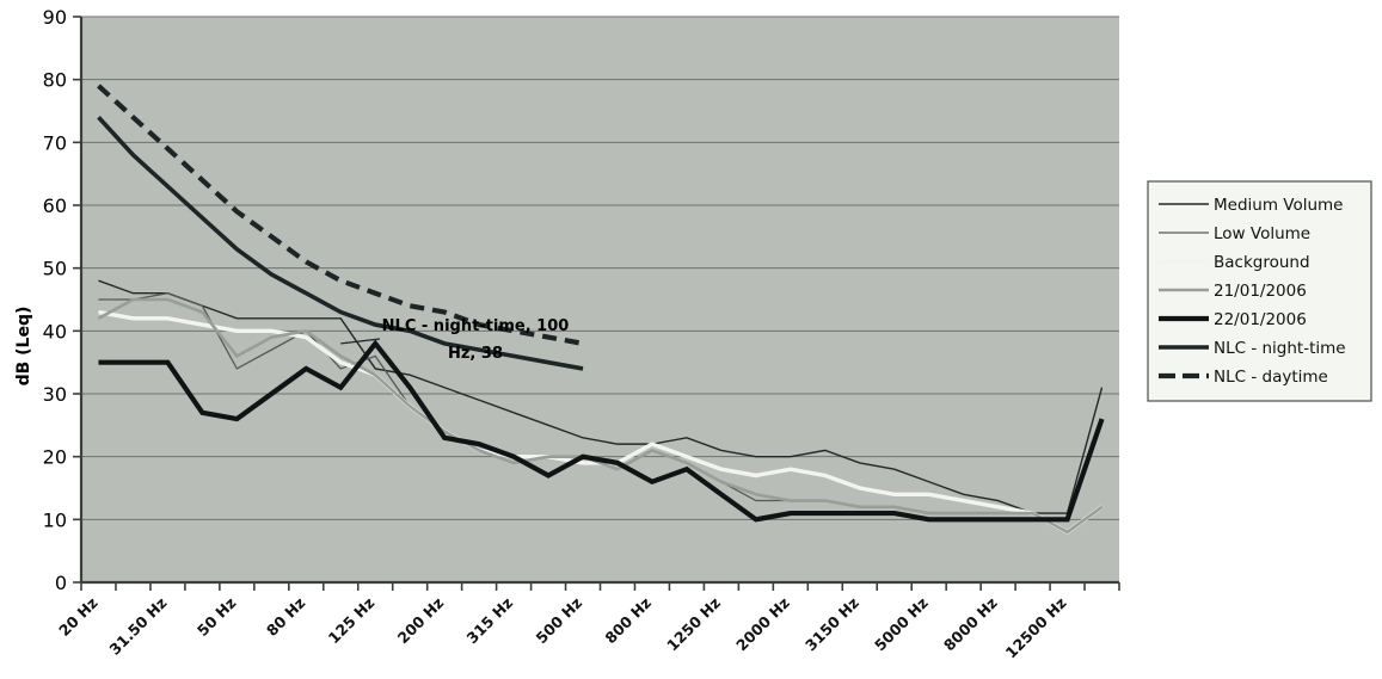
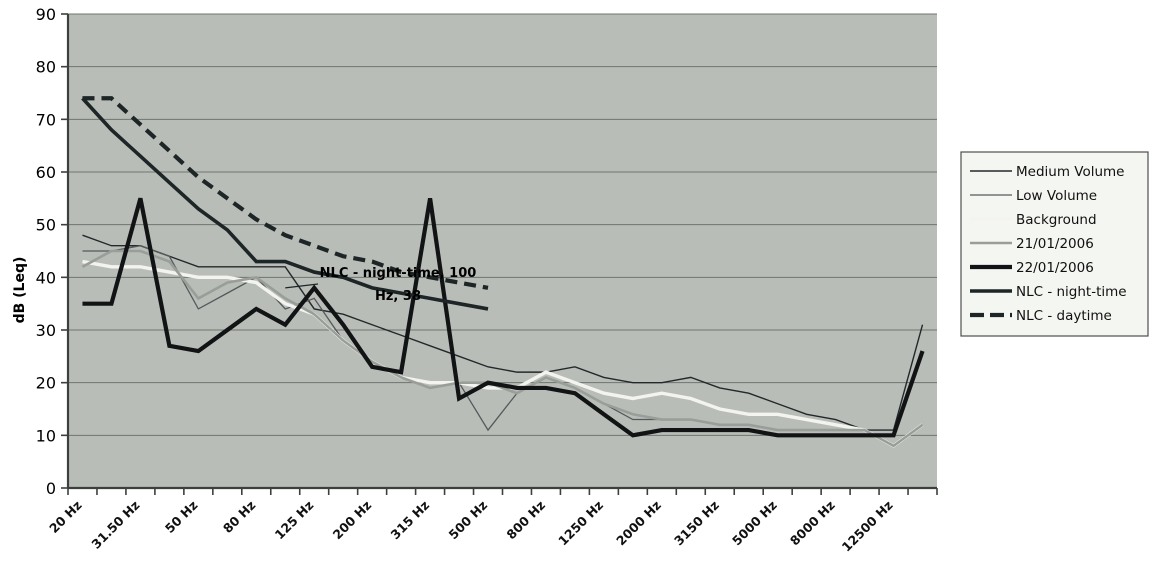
NLC - daytime/20 Hz: 79 -> 74
22/01/2006/31.50 Hz: 35 -> 55
NLC - night-time/80 Hz: 46 -> 43
22/01/2006/315 Hz: 20 -> 55
Low Volume/500 Hz: 20 -> 11
22/01/2006/800 Hz: 16 -> 19
